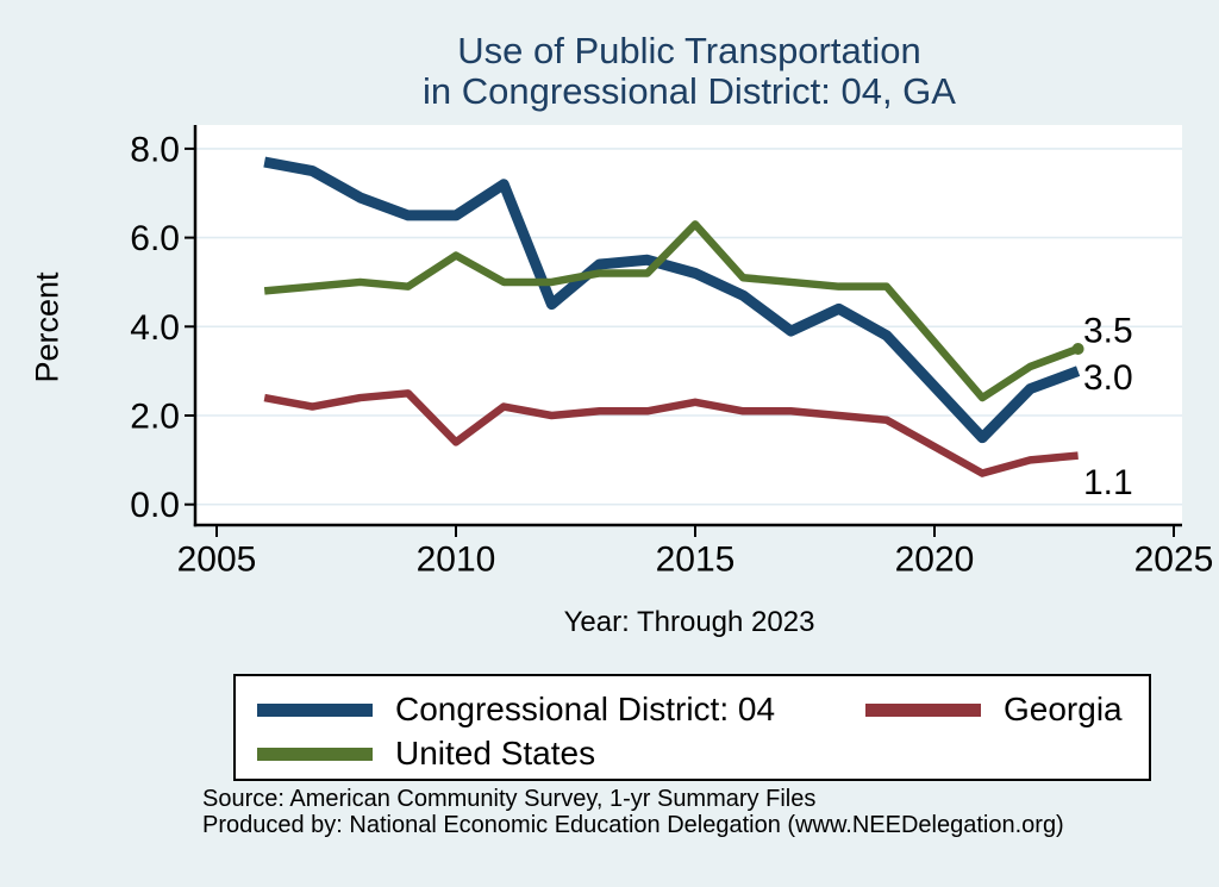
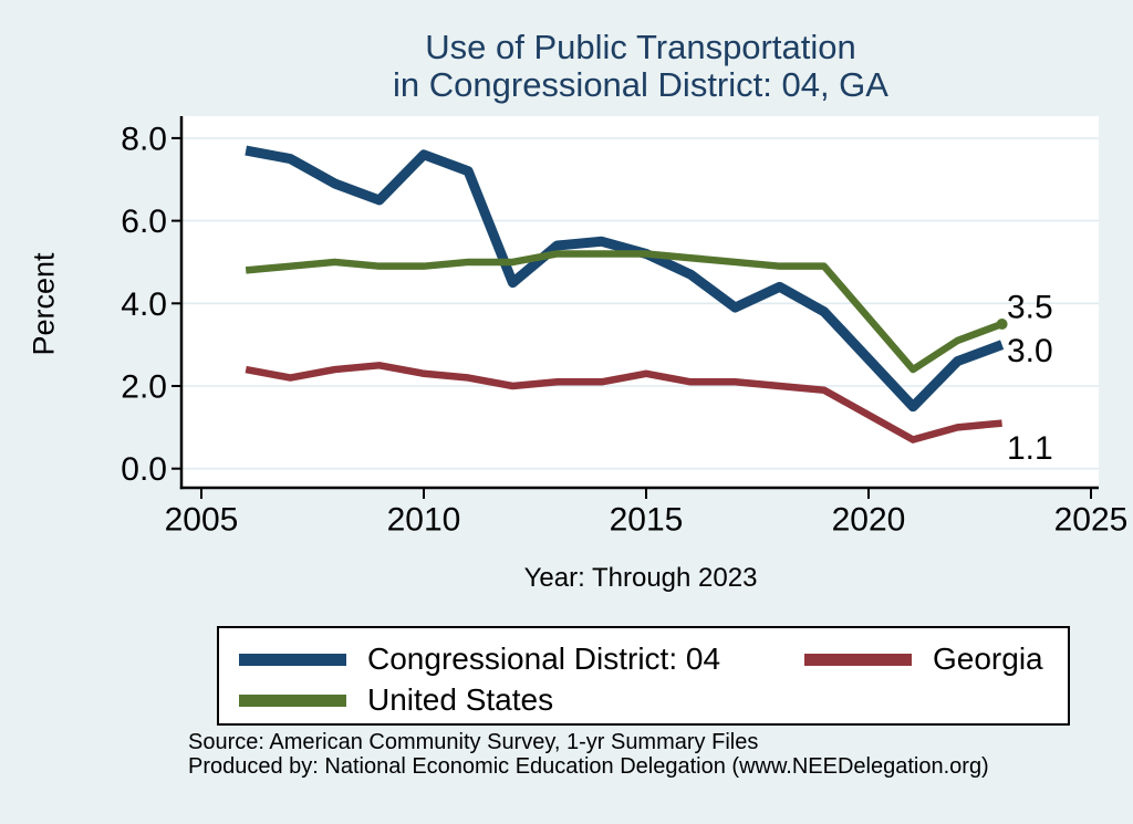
Congressional District: 04/2010: 6.5 -> 7.6
Georgia/2010: 1.4 -> 2.3
United States/2010: 5.6 -> 4.9
United States/2015: 6.3 -> 5.2
